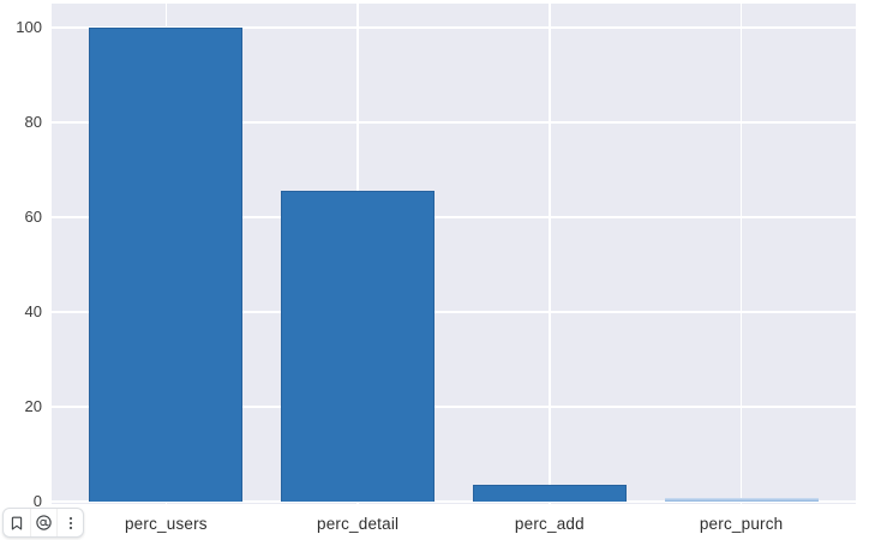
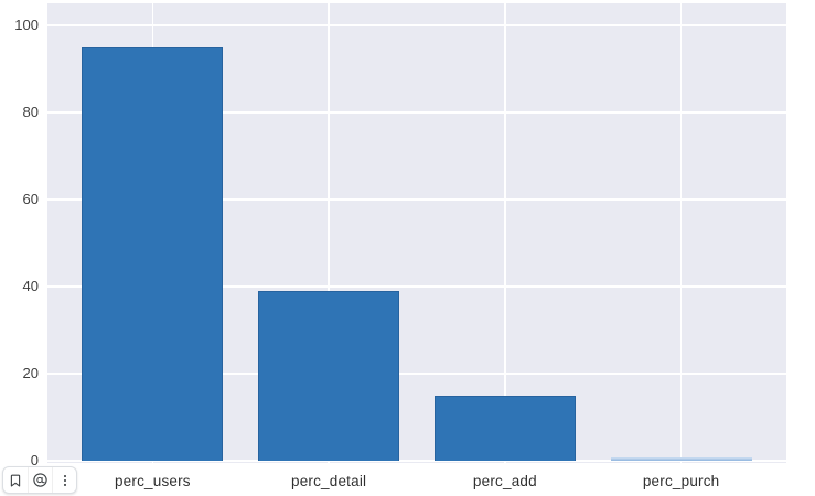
perc_users: 100 -> 95
perc_detail: 66 -> 39
perc_add: 4 -> 15
